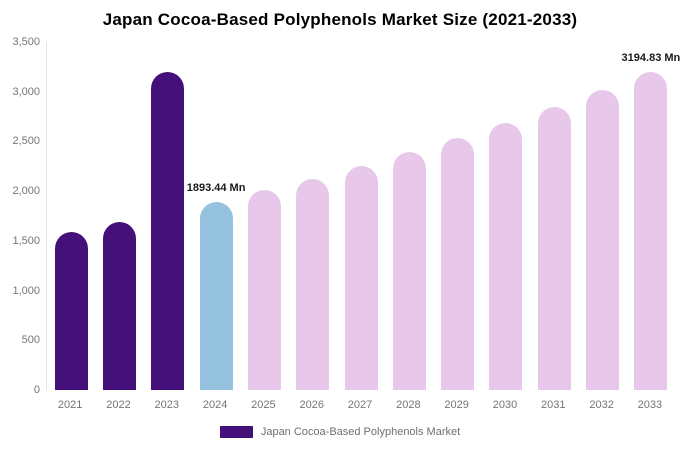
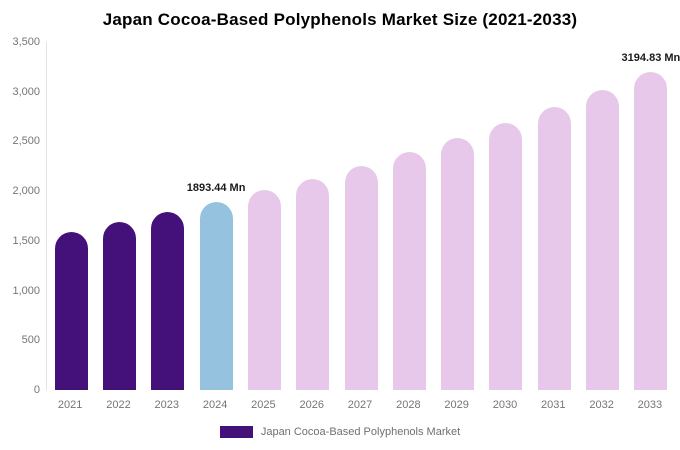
2023: 3200 -> 1800
